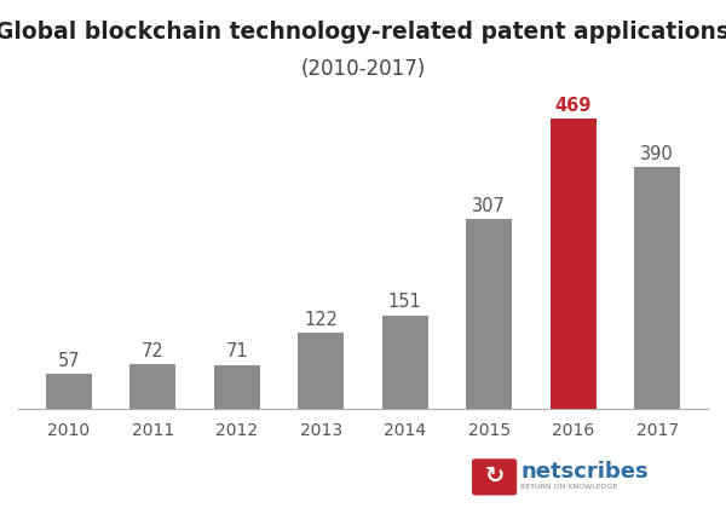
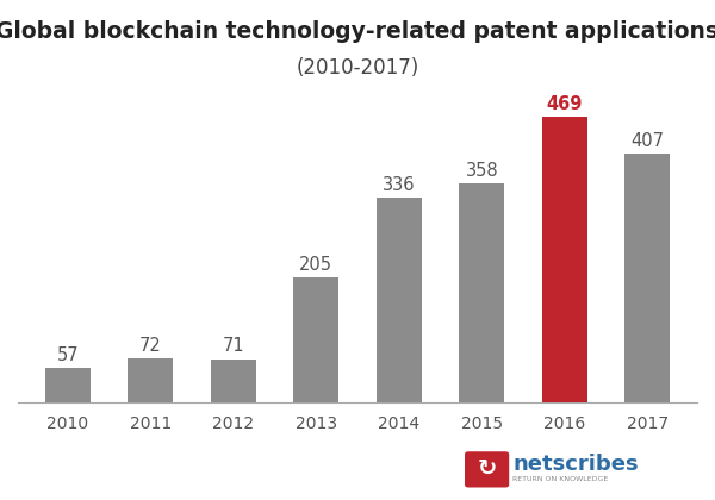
2013: 122 -> 205
2014: 151 -> 336
2015: 307 -> 358
2017: 390 -> 407
